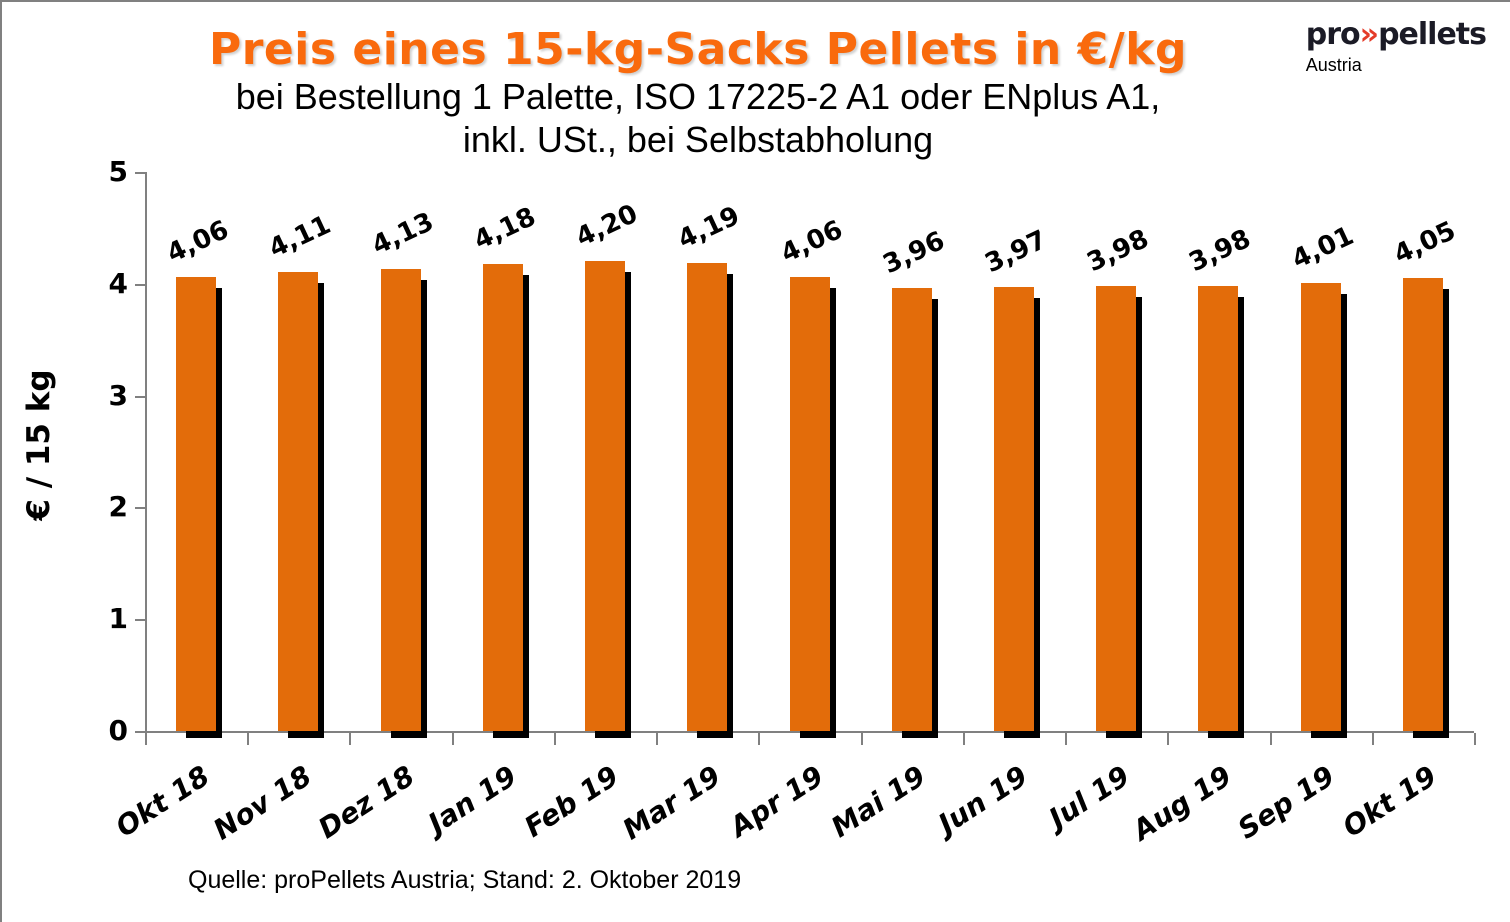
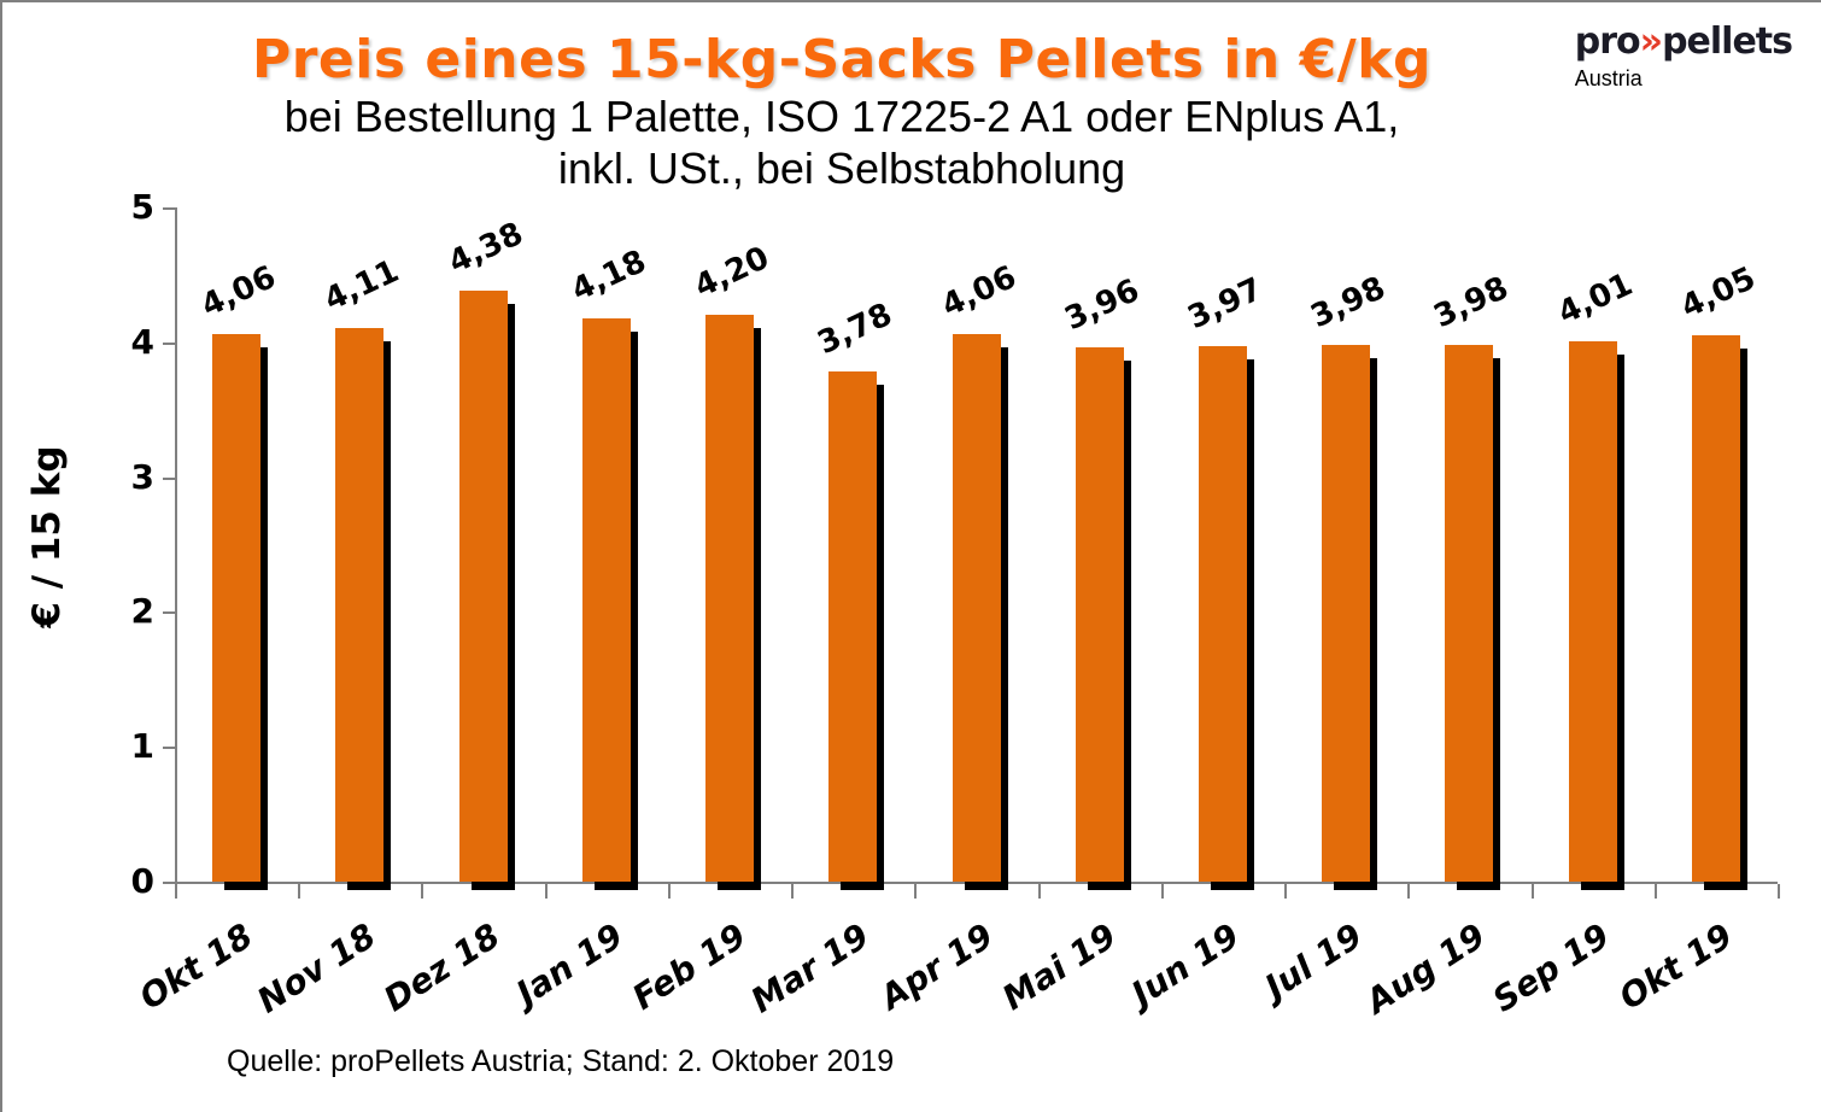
Dez 18: 4,13 -> 4,38
Mar 19: 4,19 -> 3,78
